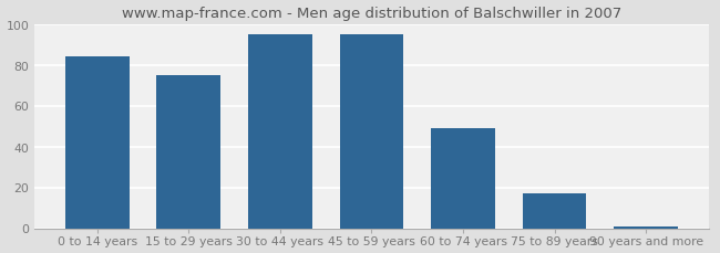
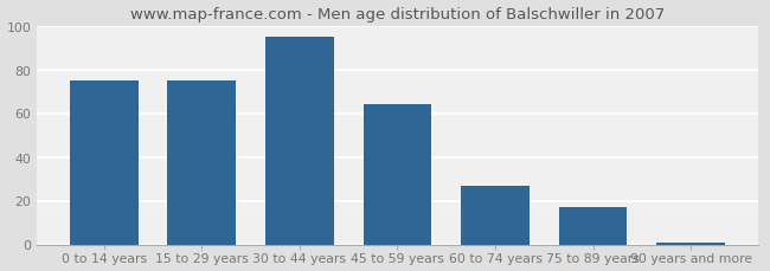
0 to 14 years: 84 -> 75
45 to 59 years: 95 -> 64
60 to 74 years: 49 -> 27
